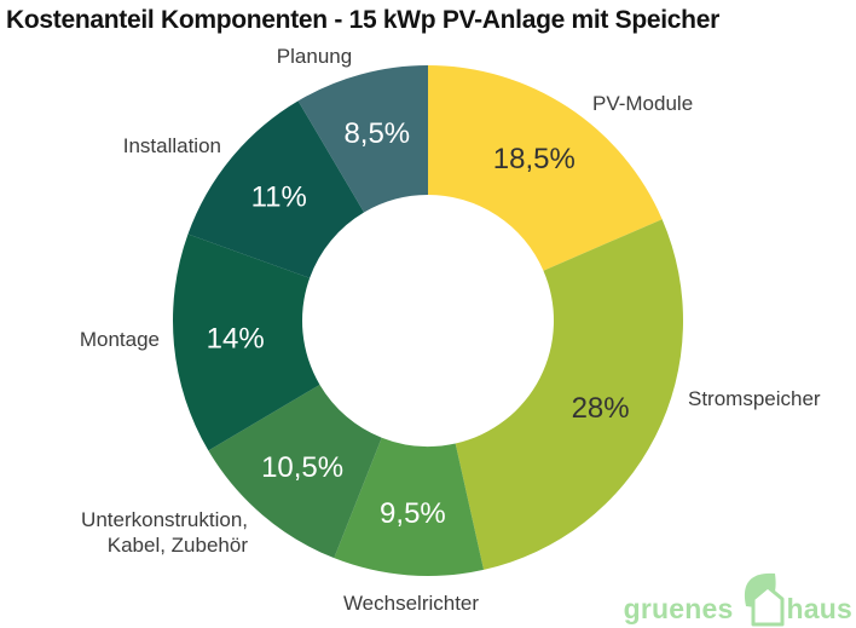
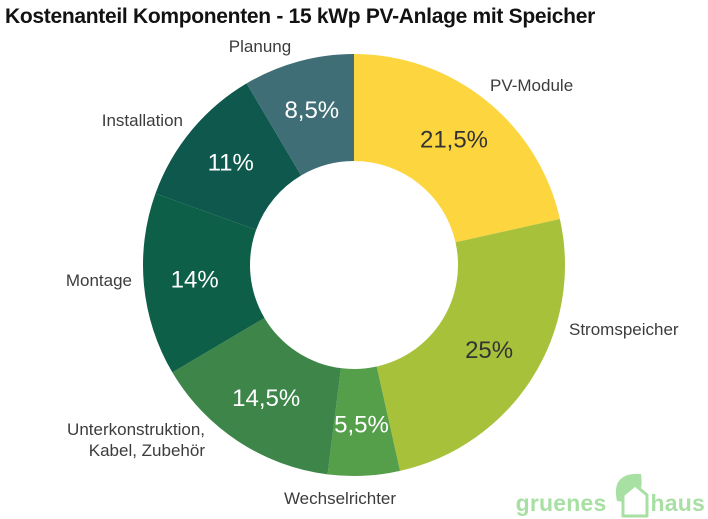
PV-Module: 18,5% -> 21,5%
Stromspeicher: 28% -> 25%
Wechselrichter: 9,5% -> 5,5%
Unterkonstruktion, Kabel, Zubehör: 10,5% -> 14,5%
